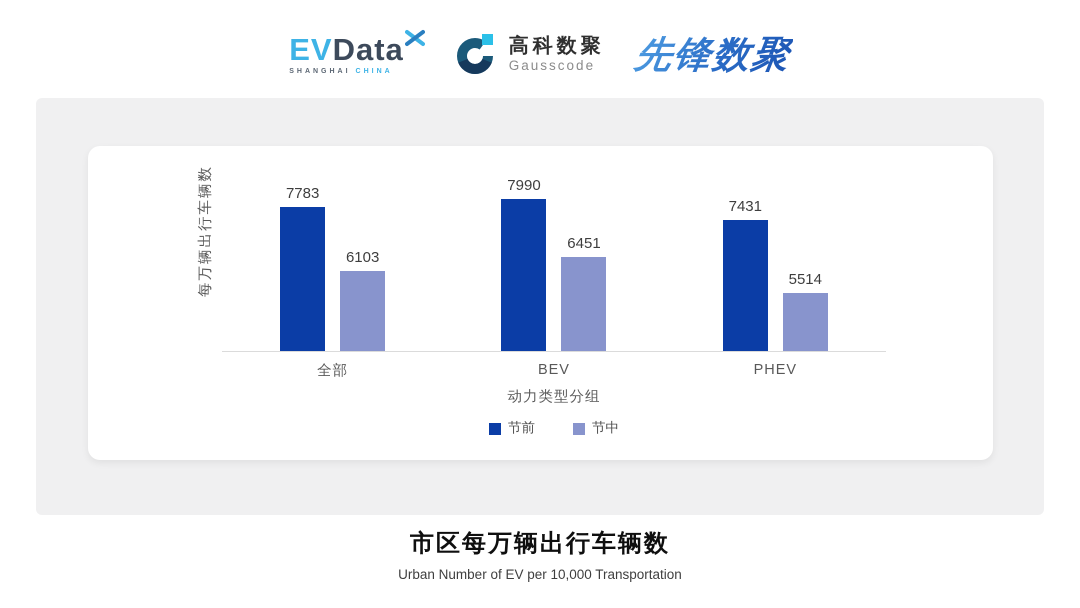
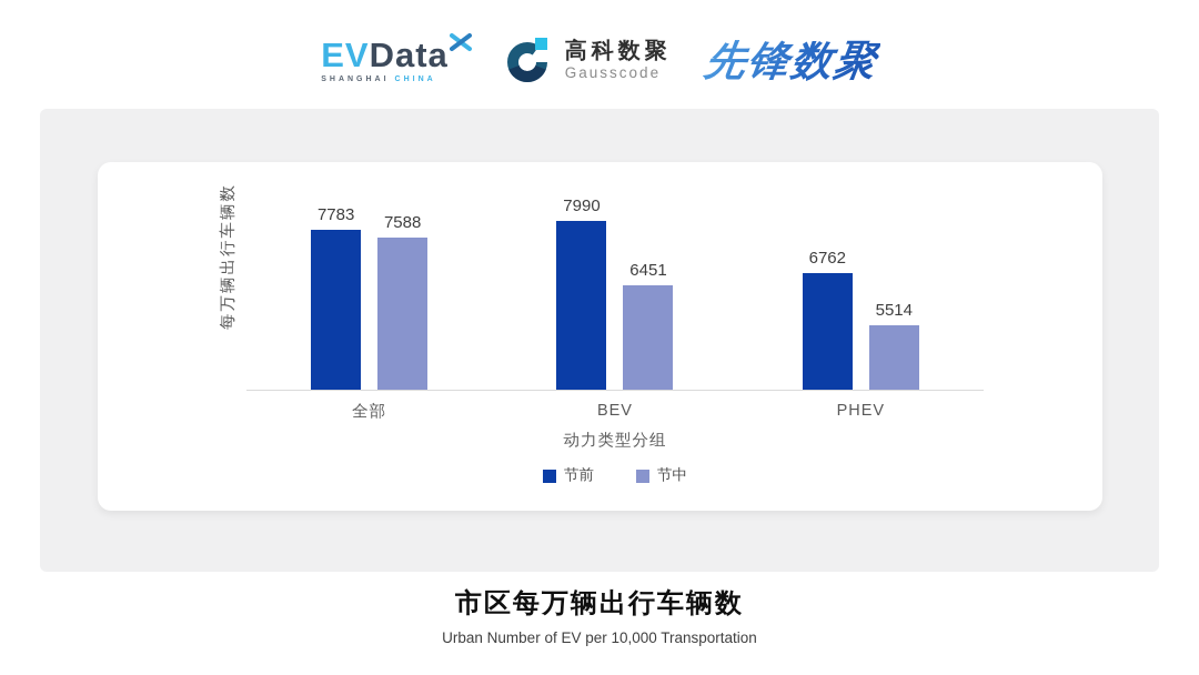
节中/全部: 6103 -> 7588
节前/PHEV: 7431 -> 6762
